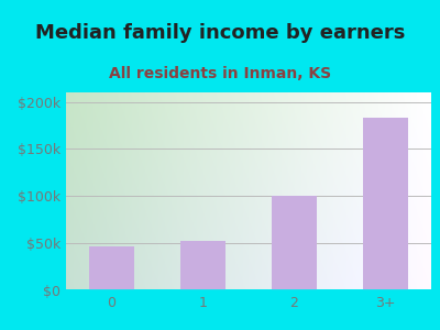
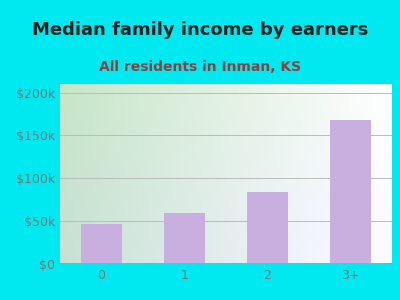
1: $52k -> $60k
2: $100k -> $84k
3+: $183k -> $168k
